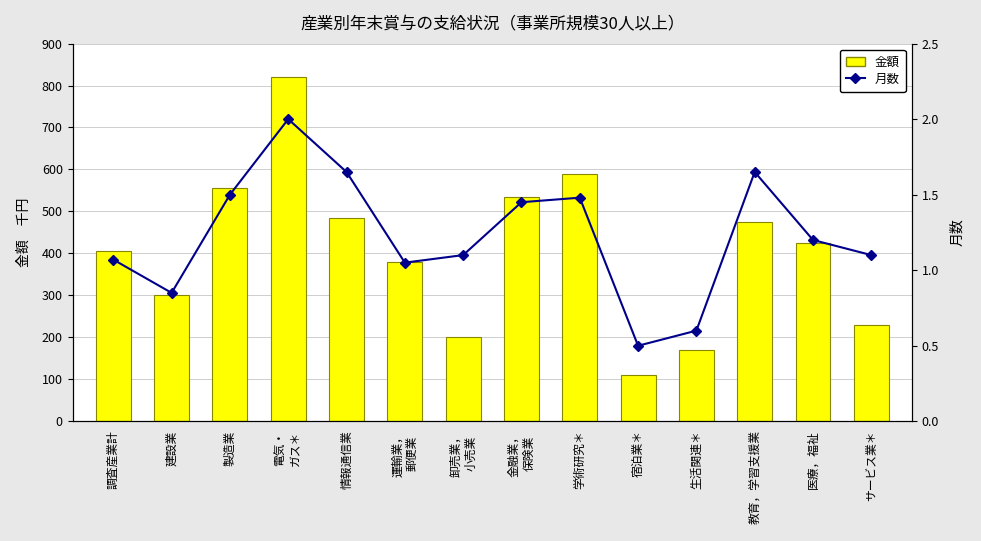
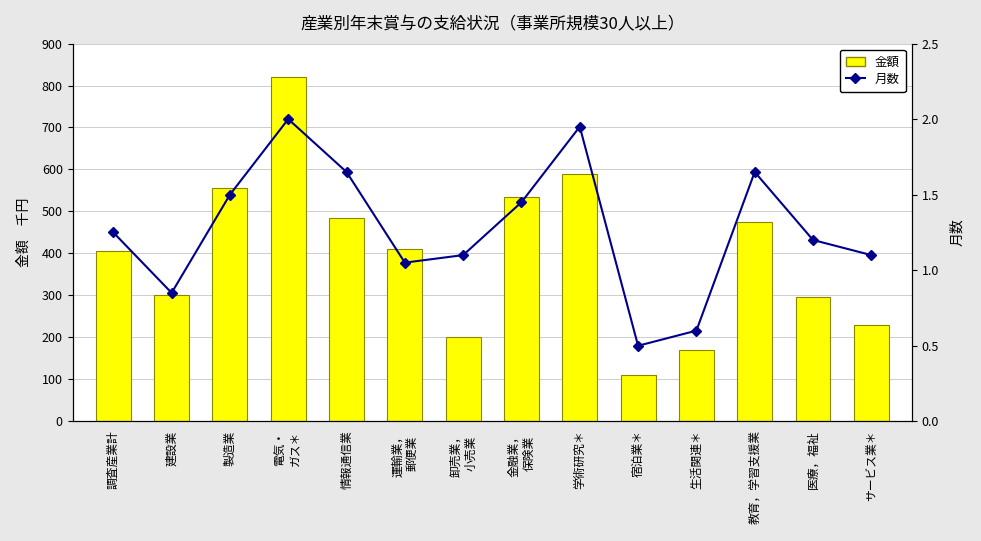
月数/調査産業計: 1.07 -> 1.25
金額/運輸業， 郵便業: 380 -> 410
月数/学術研究＊: 1.48 -> 1.95
金額/医療，福祉: 425 -> 295
